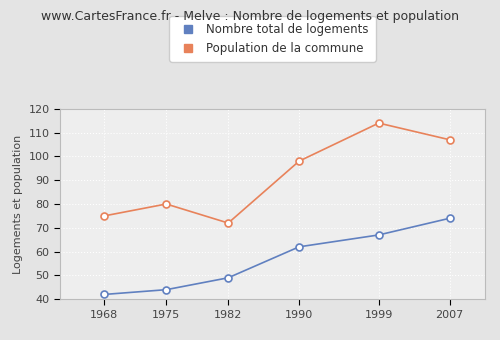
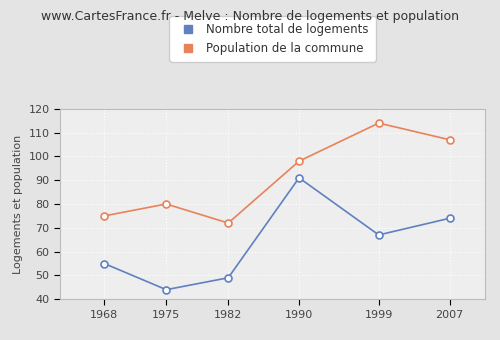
Nombre total de logements/1968: 42 -> 55
Nombre total de logements/1990: 62 -> 91
